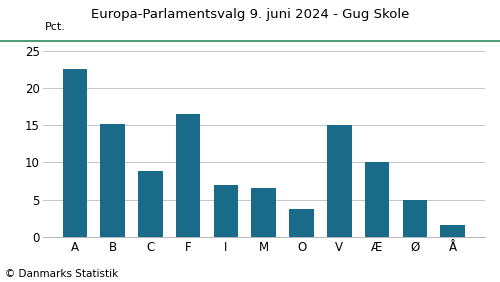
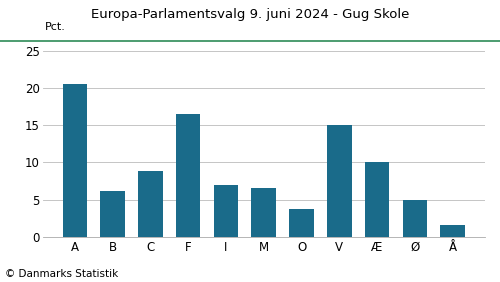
A: 22.6 -> 20.6
B: 15.2 -> 6.1
